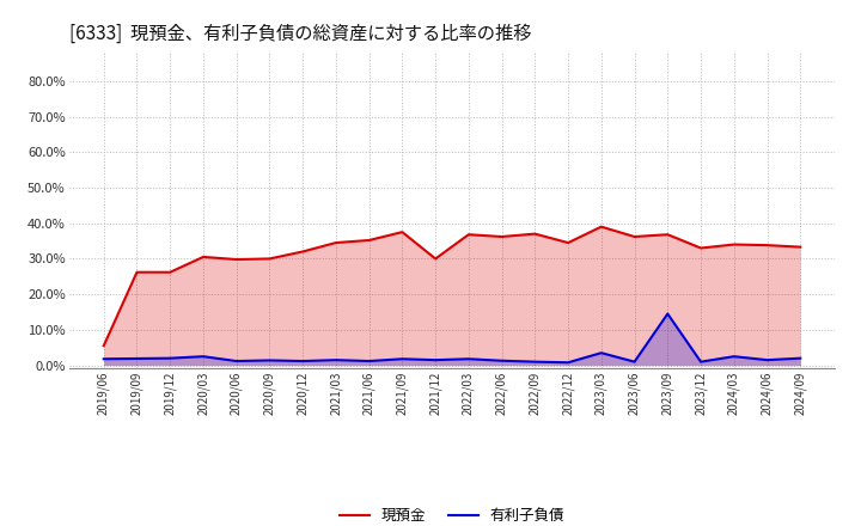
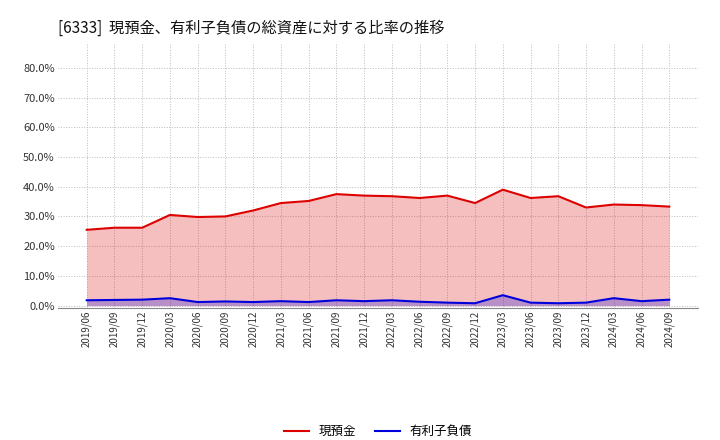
現預金/2019/06: 5.5% -> 25.5%
現預金/2021/12: 30.0% -> 37.0%
有利子負債/2023/09: 14.5% -> 0.8%
